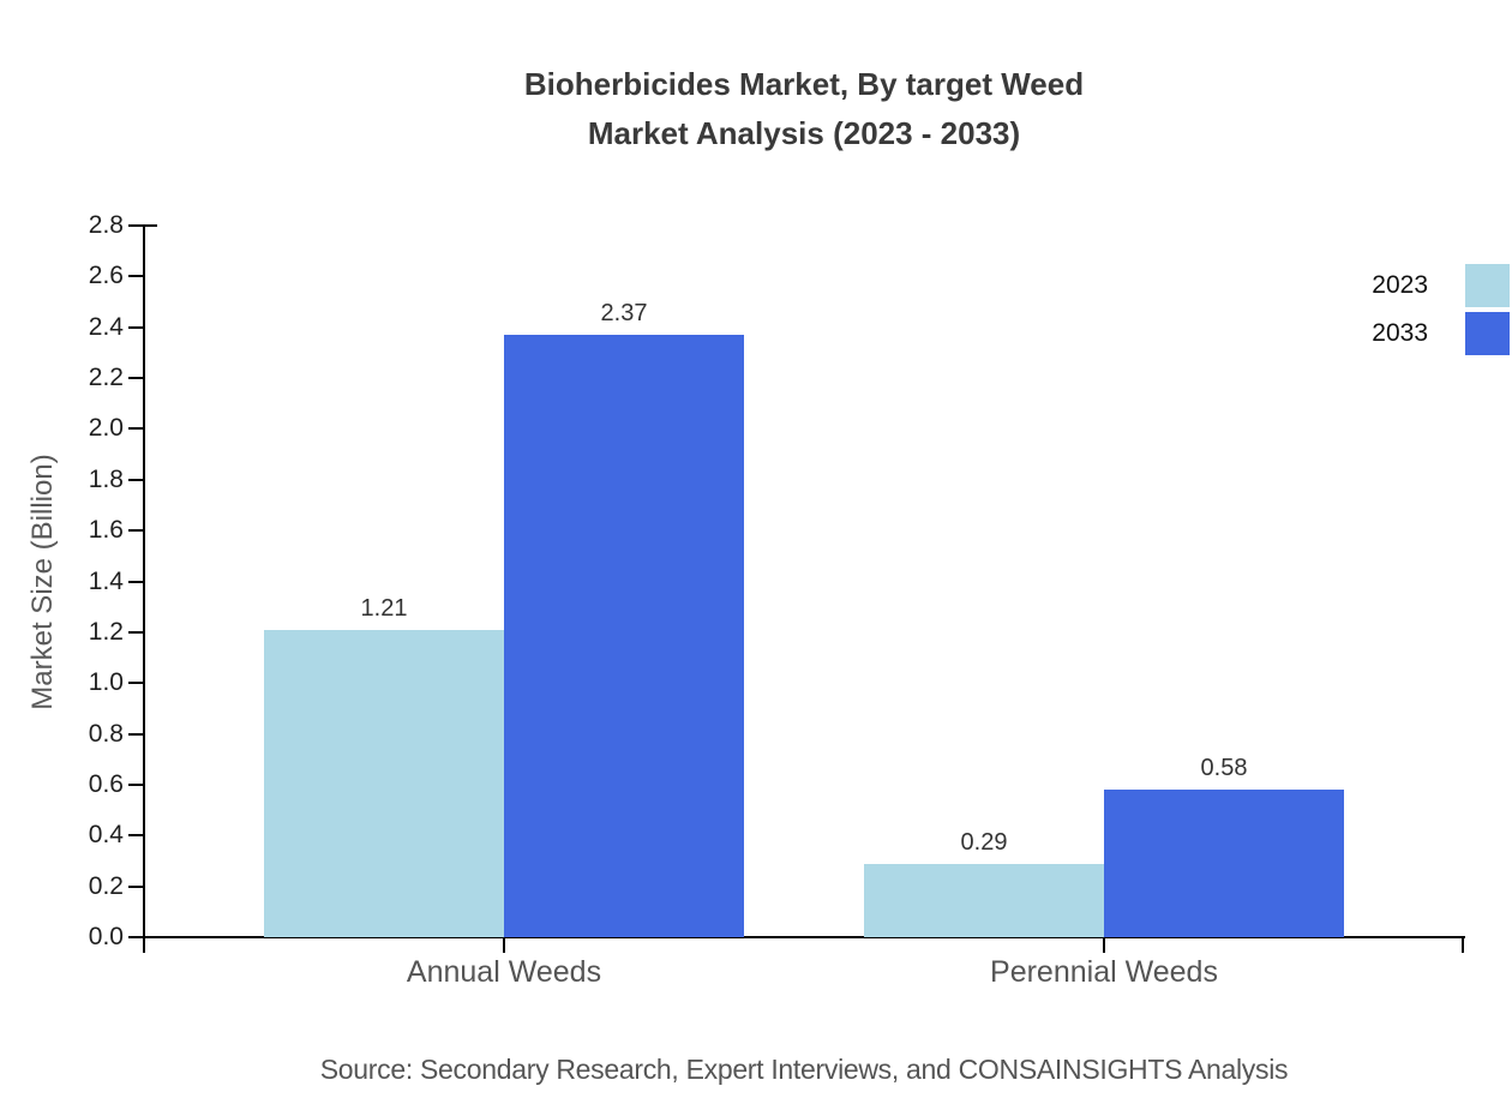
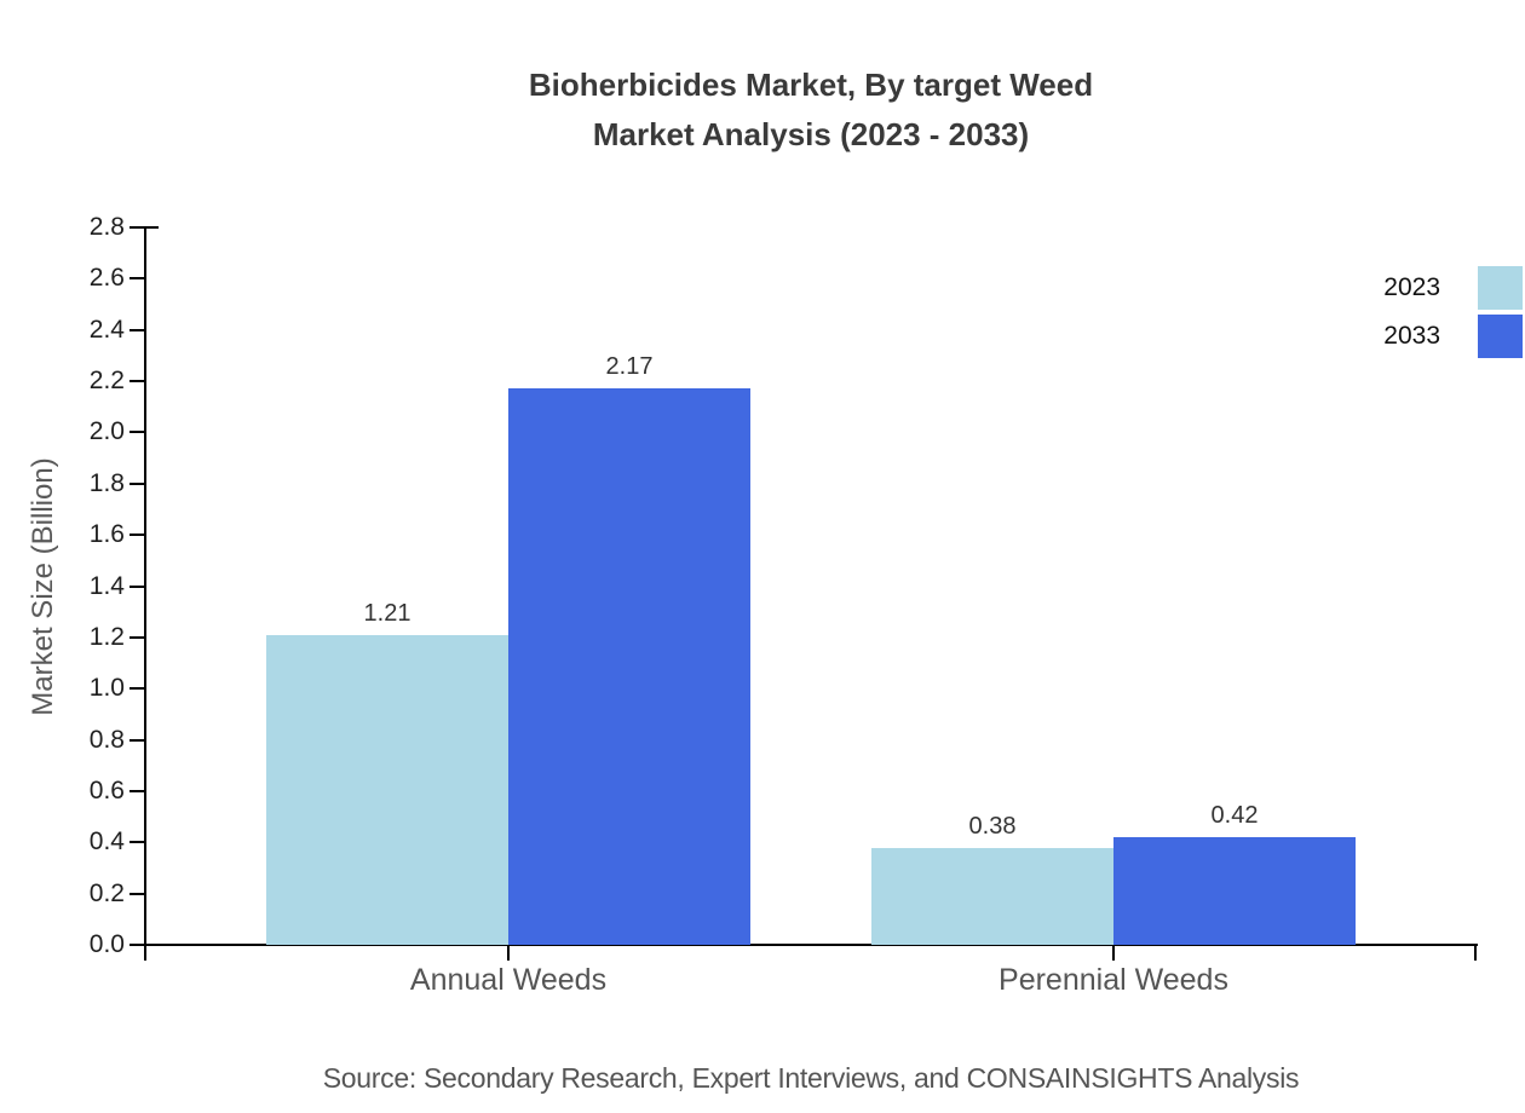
2033/Annual Weeds: 2.37 -> 2.17
2023/Perennial Weeds: 0.29 -> 0.38
2033/Perennial Weeds: 0.58 -> 0.42
